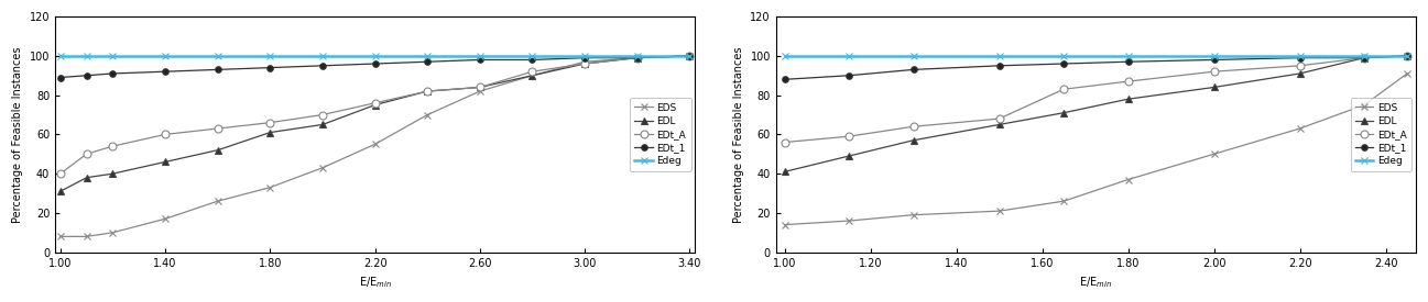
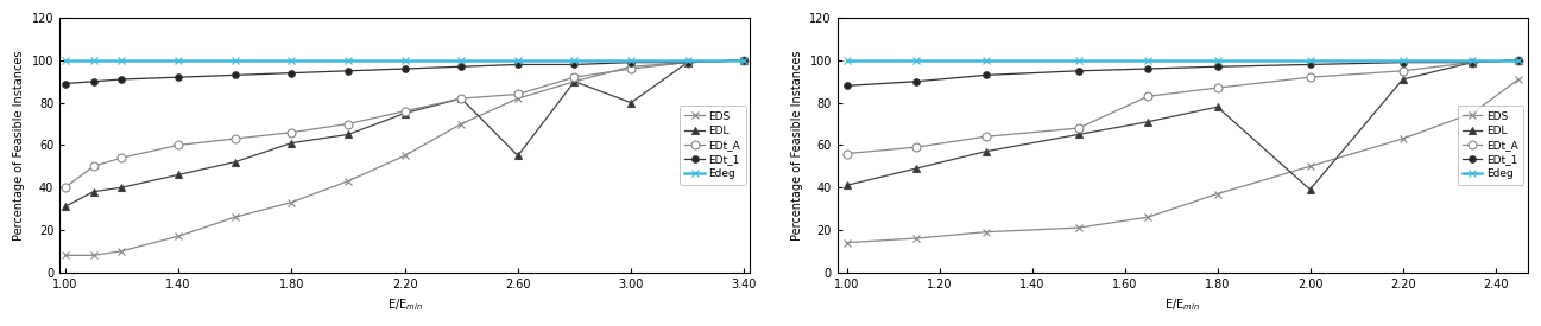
EDL/2.60: 84 -> 55
EDL/3.00: 96 -> 80
EDL/2.00: 84 -> 39
